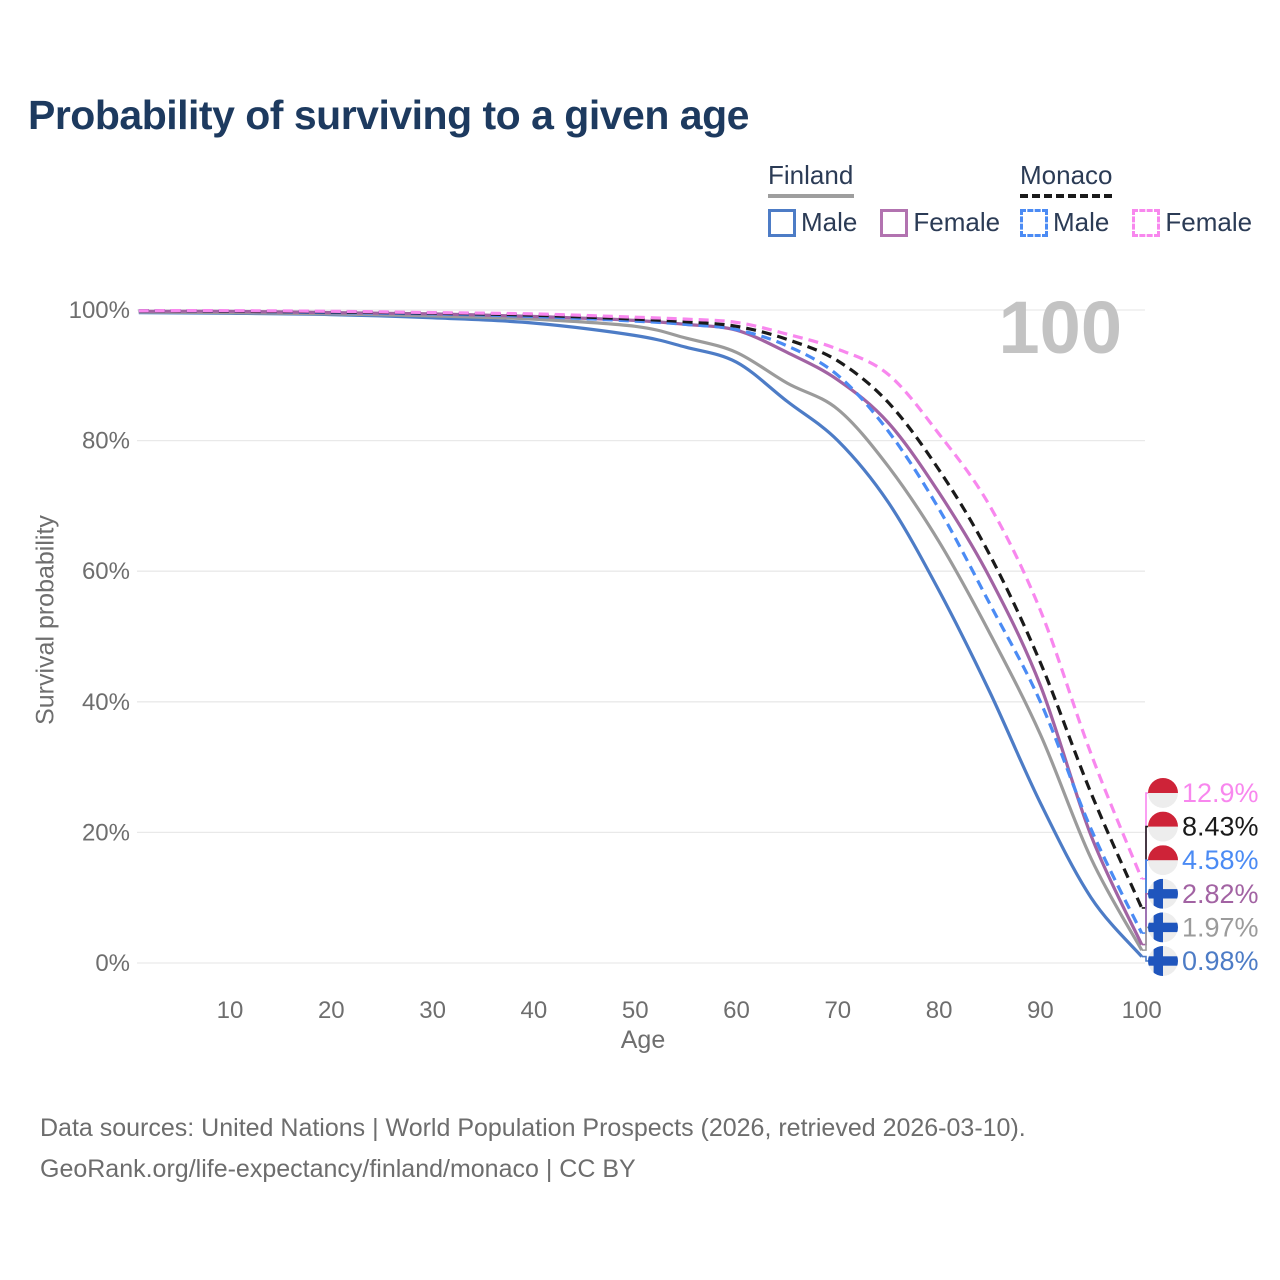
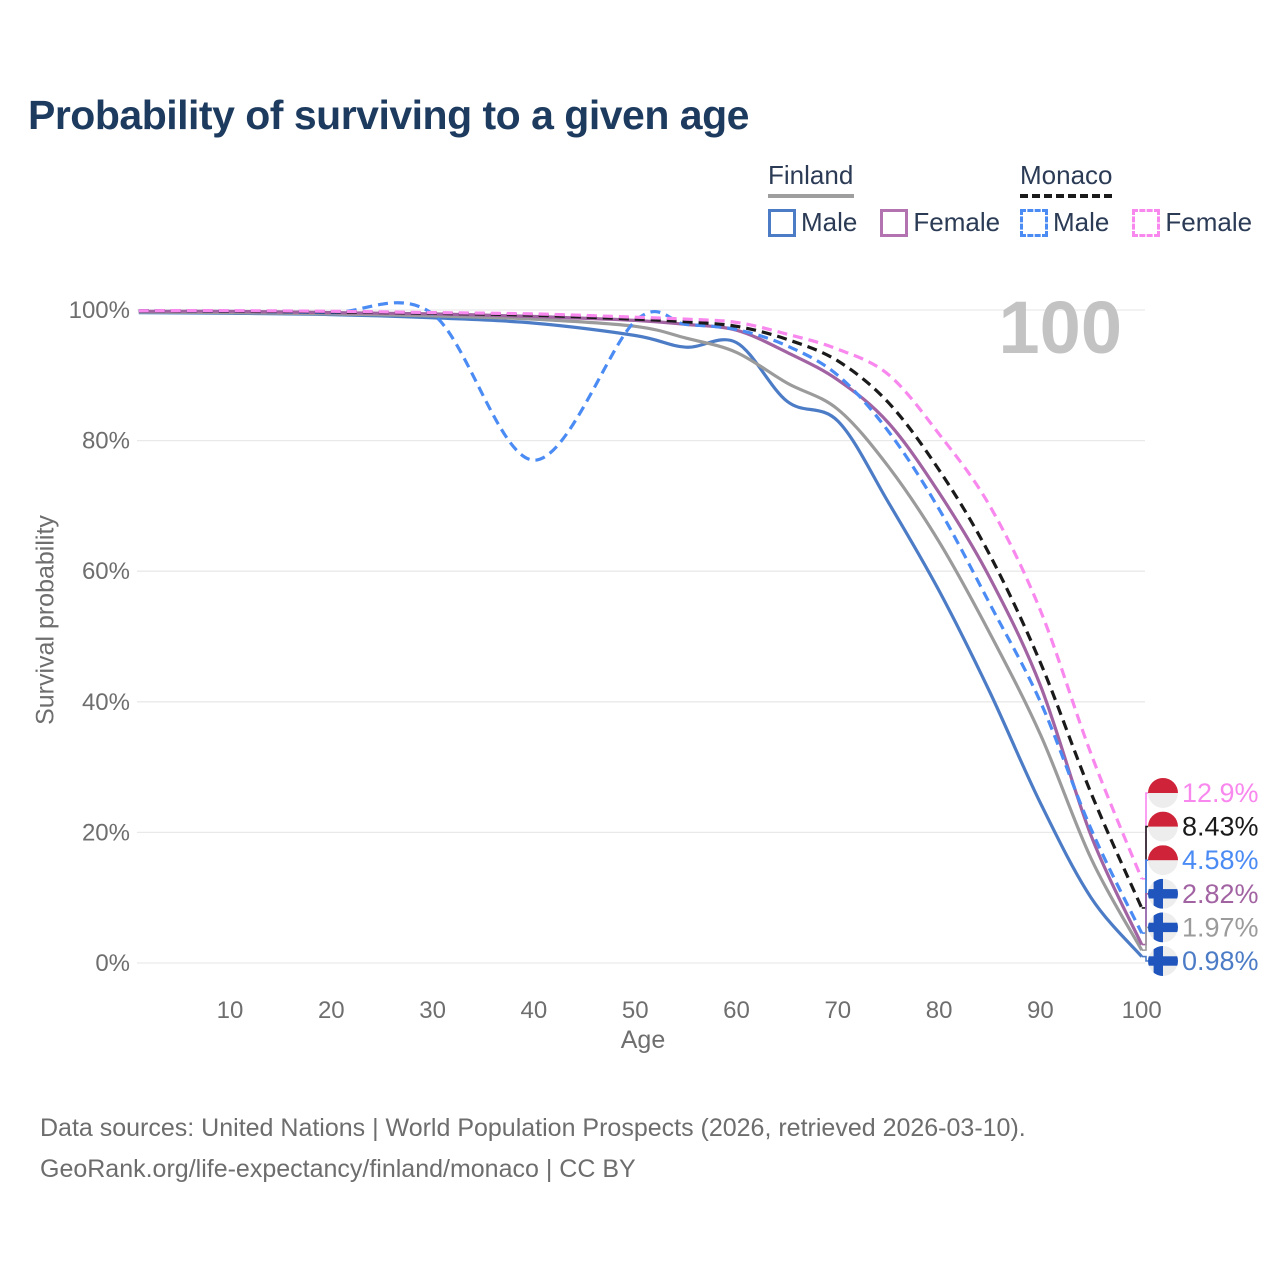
Monaco Male/40: 99% -> 77%
Finland Male/60: 92% -> 95%
Finland Male/70: 80% -> 83%
